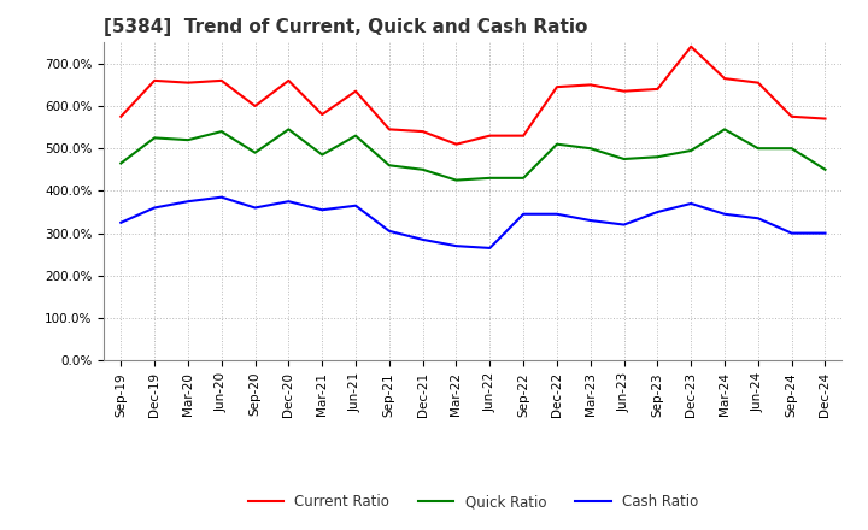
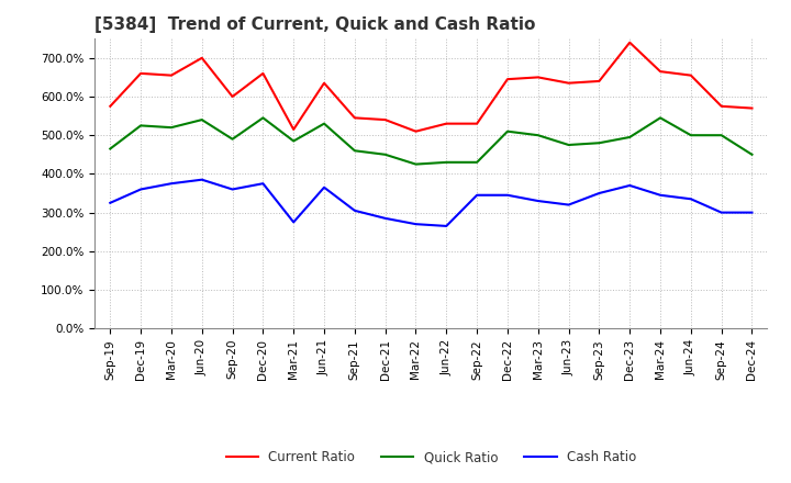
Current Ratio/Jun-20: 660% -> 700%
Current Ratio/Mar-21: 580% -> 515%
Cash Ratio/Mar-21: 355% -> 275%
